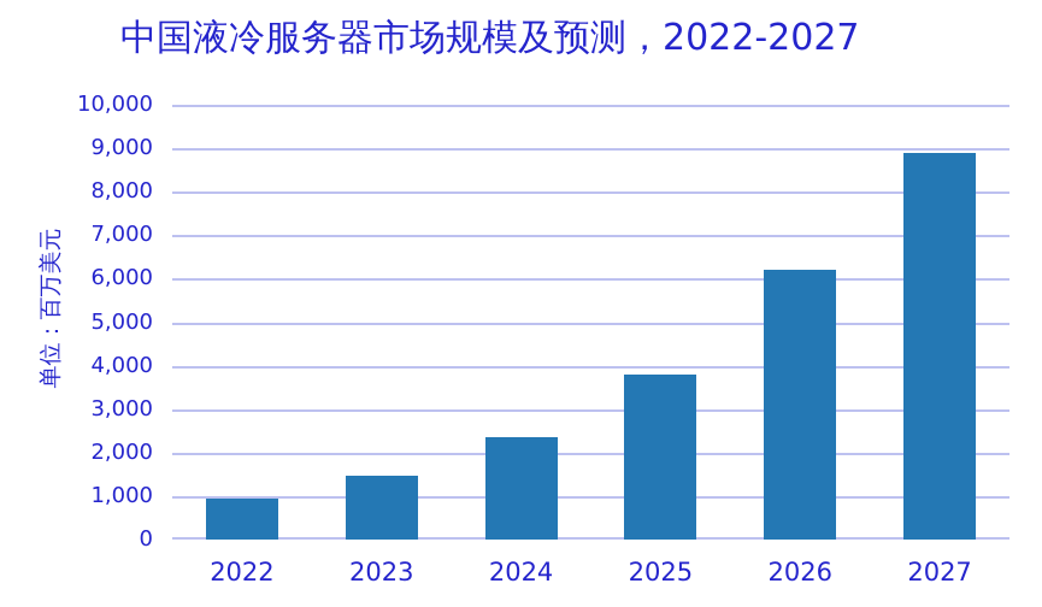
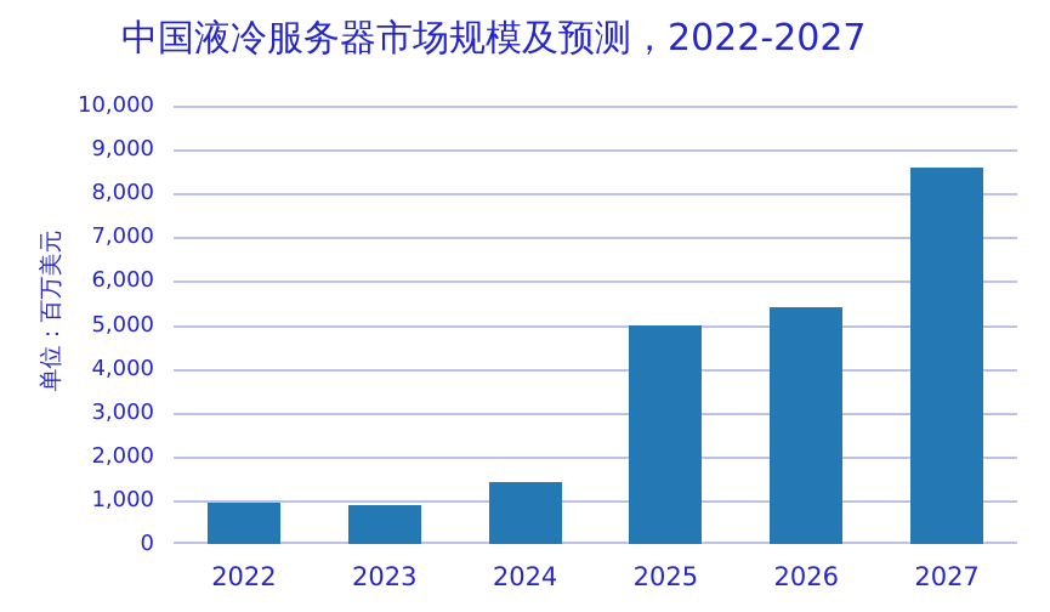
2023: 1500 -> 900
2024: 2400 -> 1400
2025: 3800 -> 5000
2026: 6200 -> 5400
2027: 8900 -> 8600
